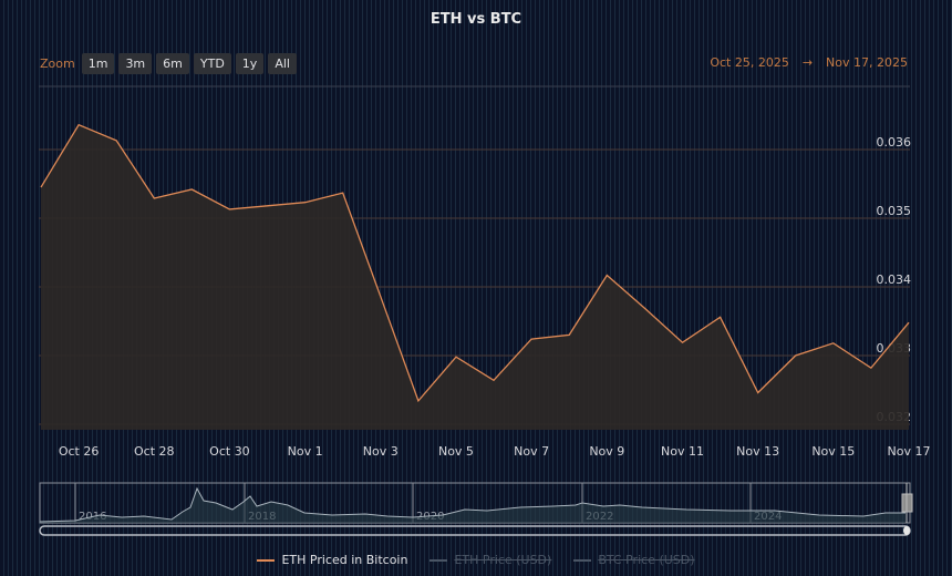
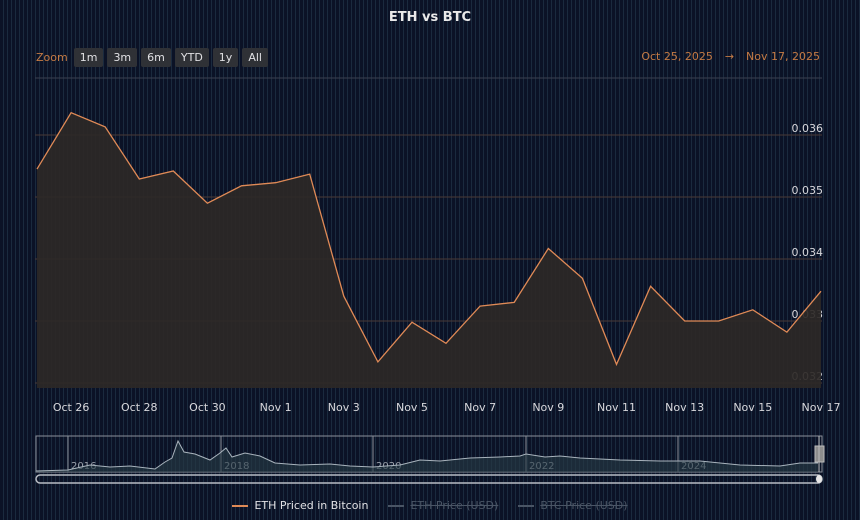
Oct 30: 0.0351 -> 0.0349
Nov 3: 0.0339 -> 0.0334
Nov 11: 0.0332 -> 0.0323
Nov 13: 0.0325 -> 0.0330
